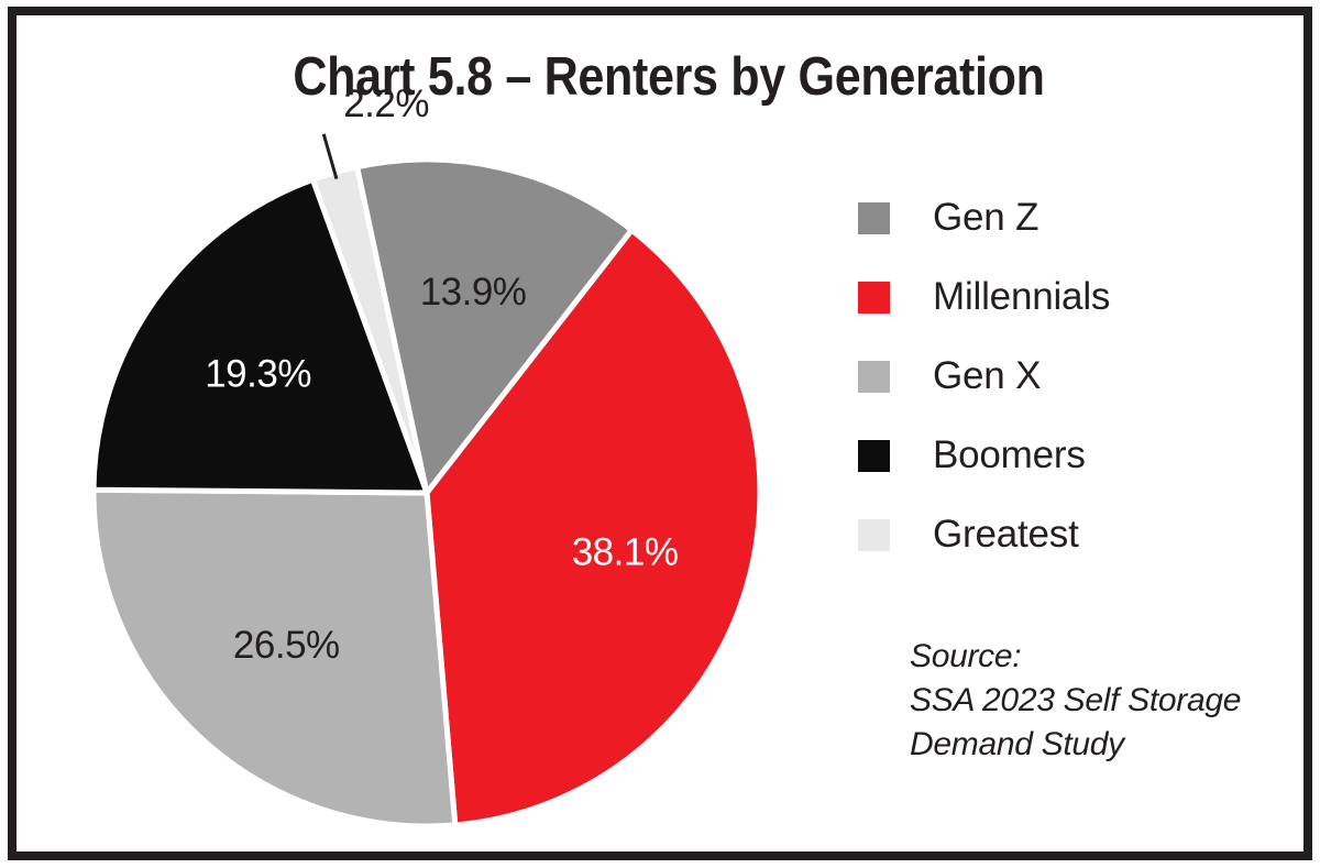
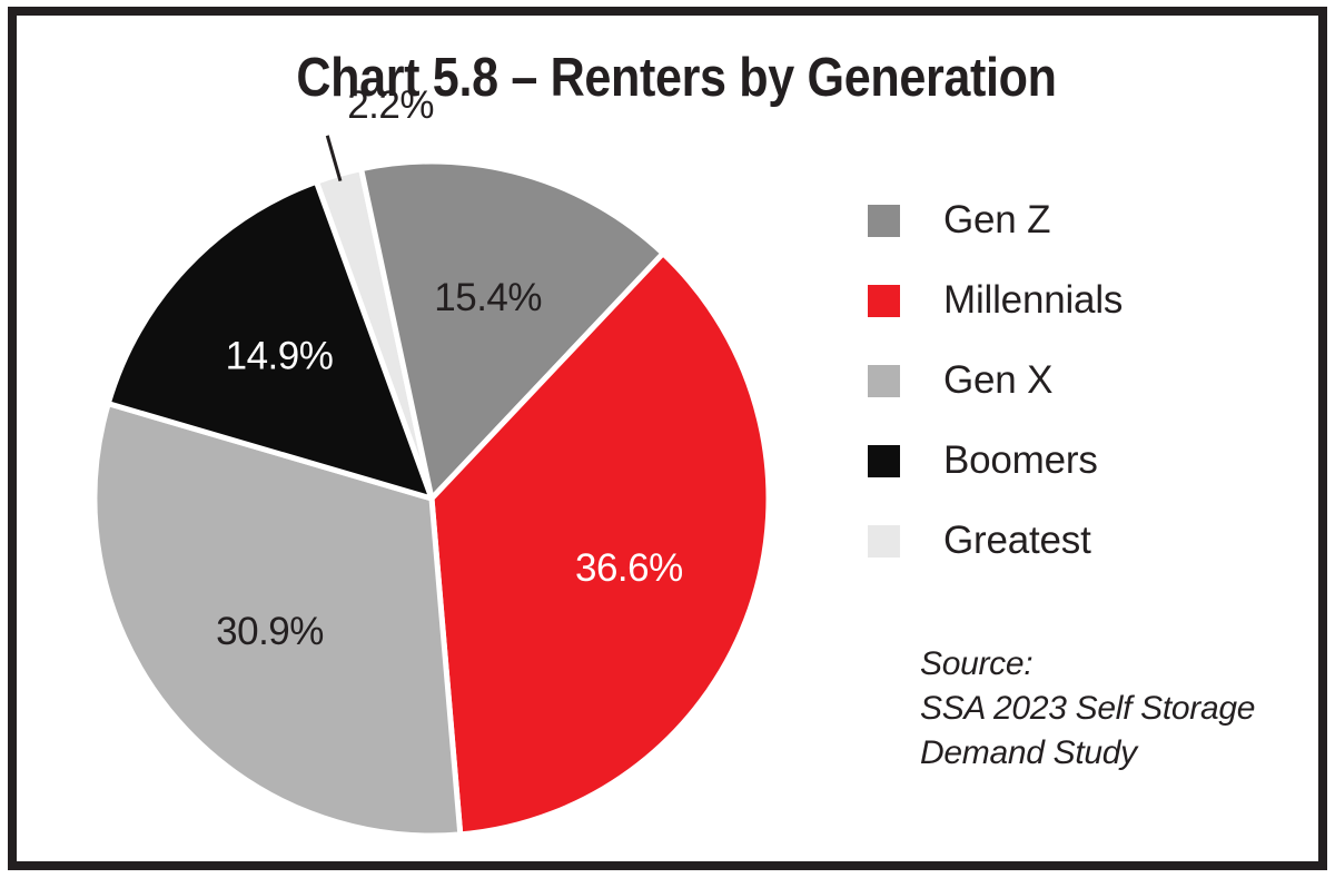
Gen Z: 13.9% -> 15.4%
Millennials: 38.1% -> 36.6%
Gen X: 26.5% -> 30.9%
Boomers: 19.3% -> 14.9%
